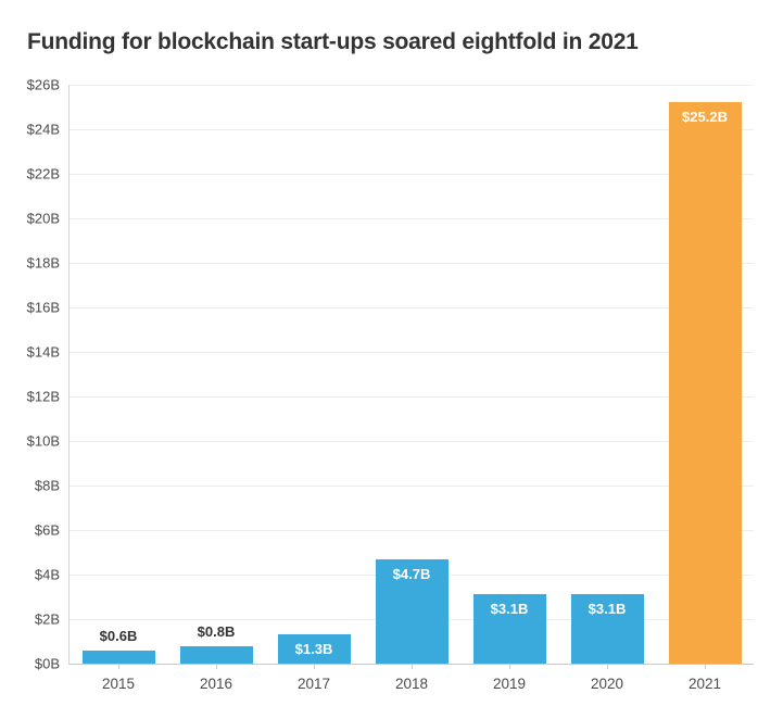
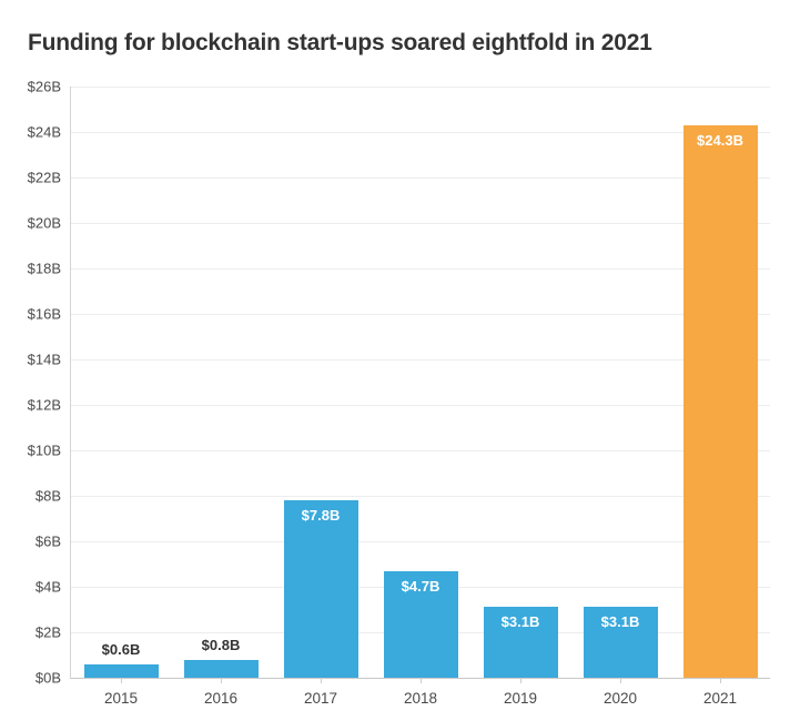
2017: $1.3B -> $7.8B
2021: $25.2B -> $24.3B
